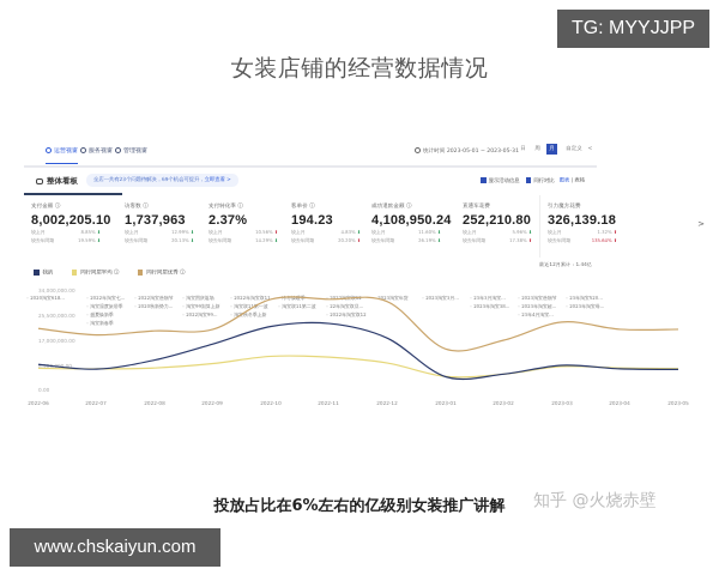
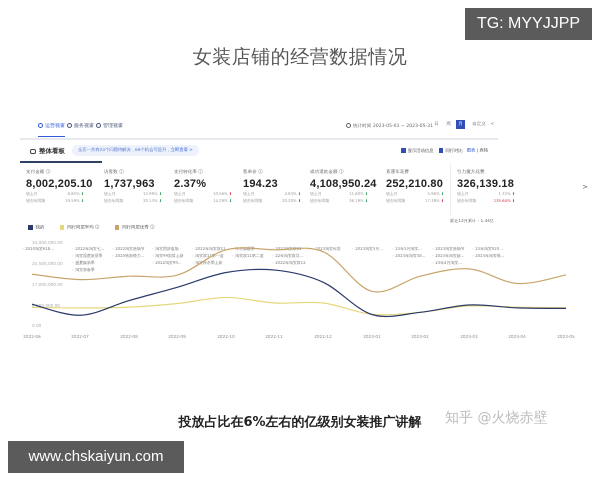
我的/2022-07: 7000000 -> 4000000
同行同层平均/2022-11: 11000000 -> 9000000
同行同层优秀/2023-02: 17000000 -> 20000000
同行同层优秀/2023-04: 20000000 -> 17000000
